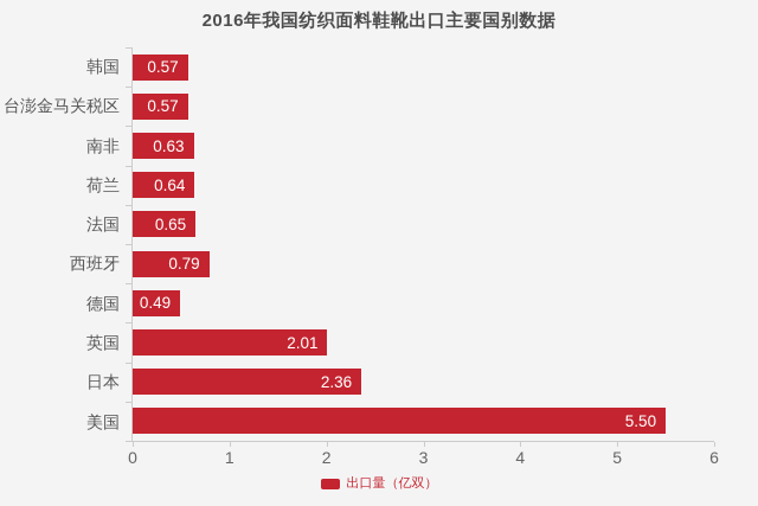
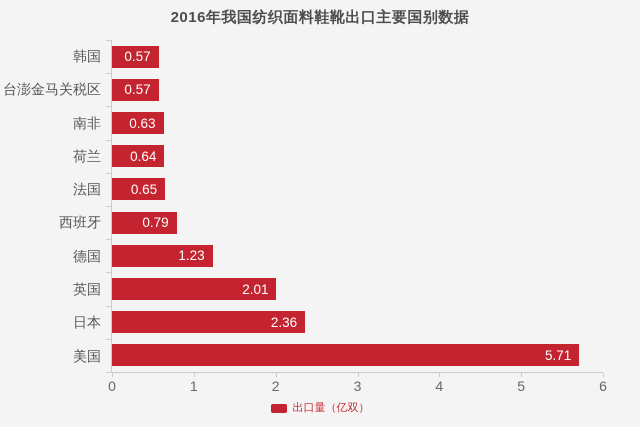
德国: 0.49 -> 1.23
美国: 5.50 -> 5.71
